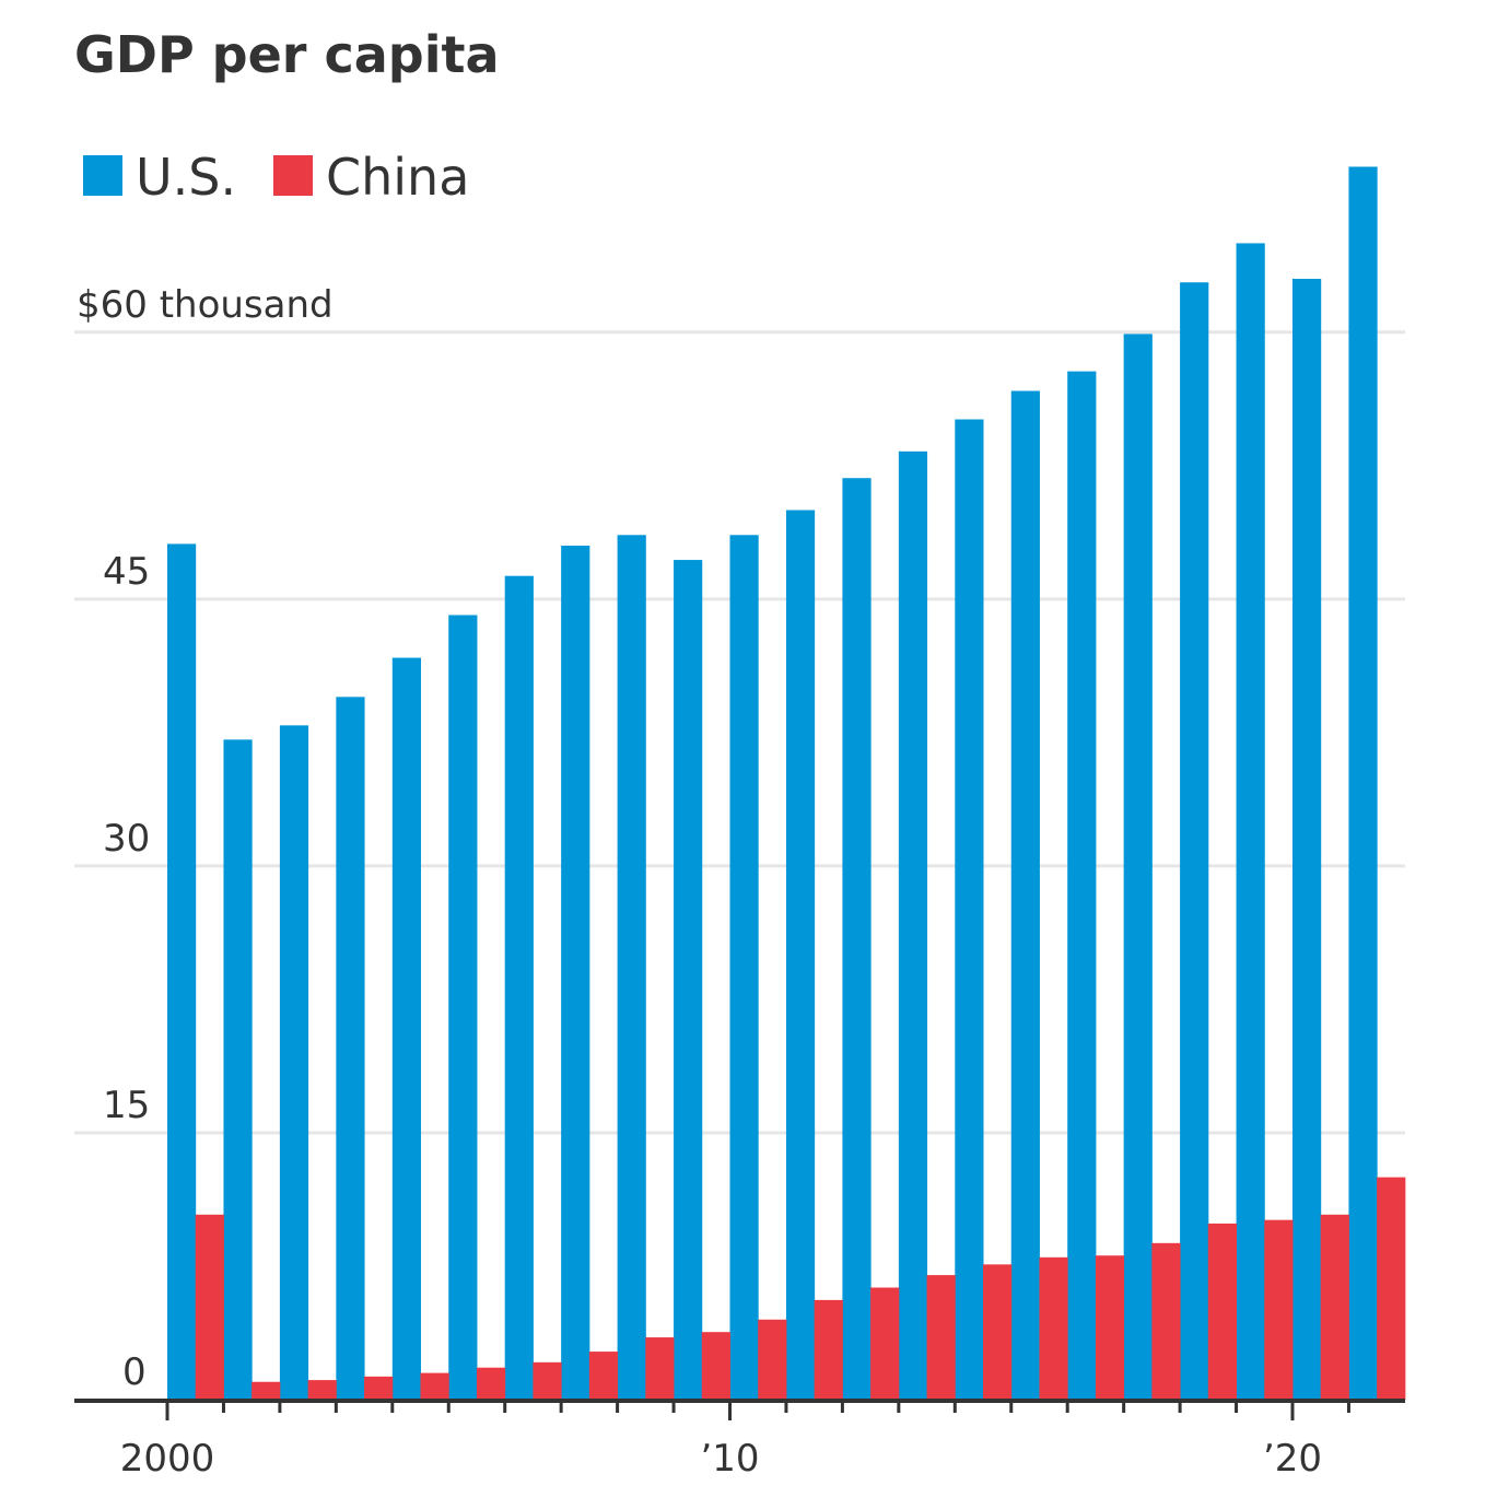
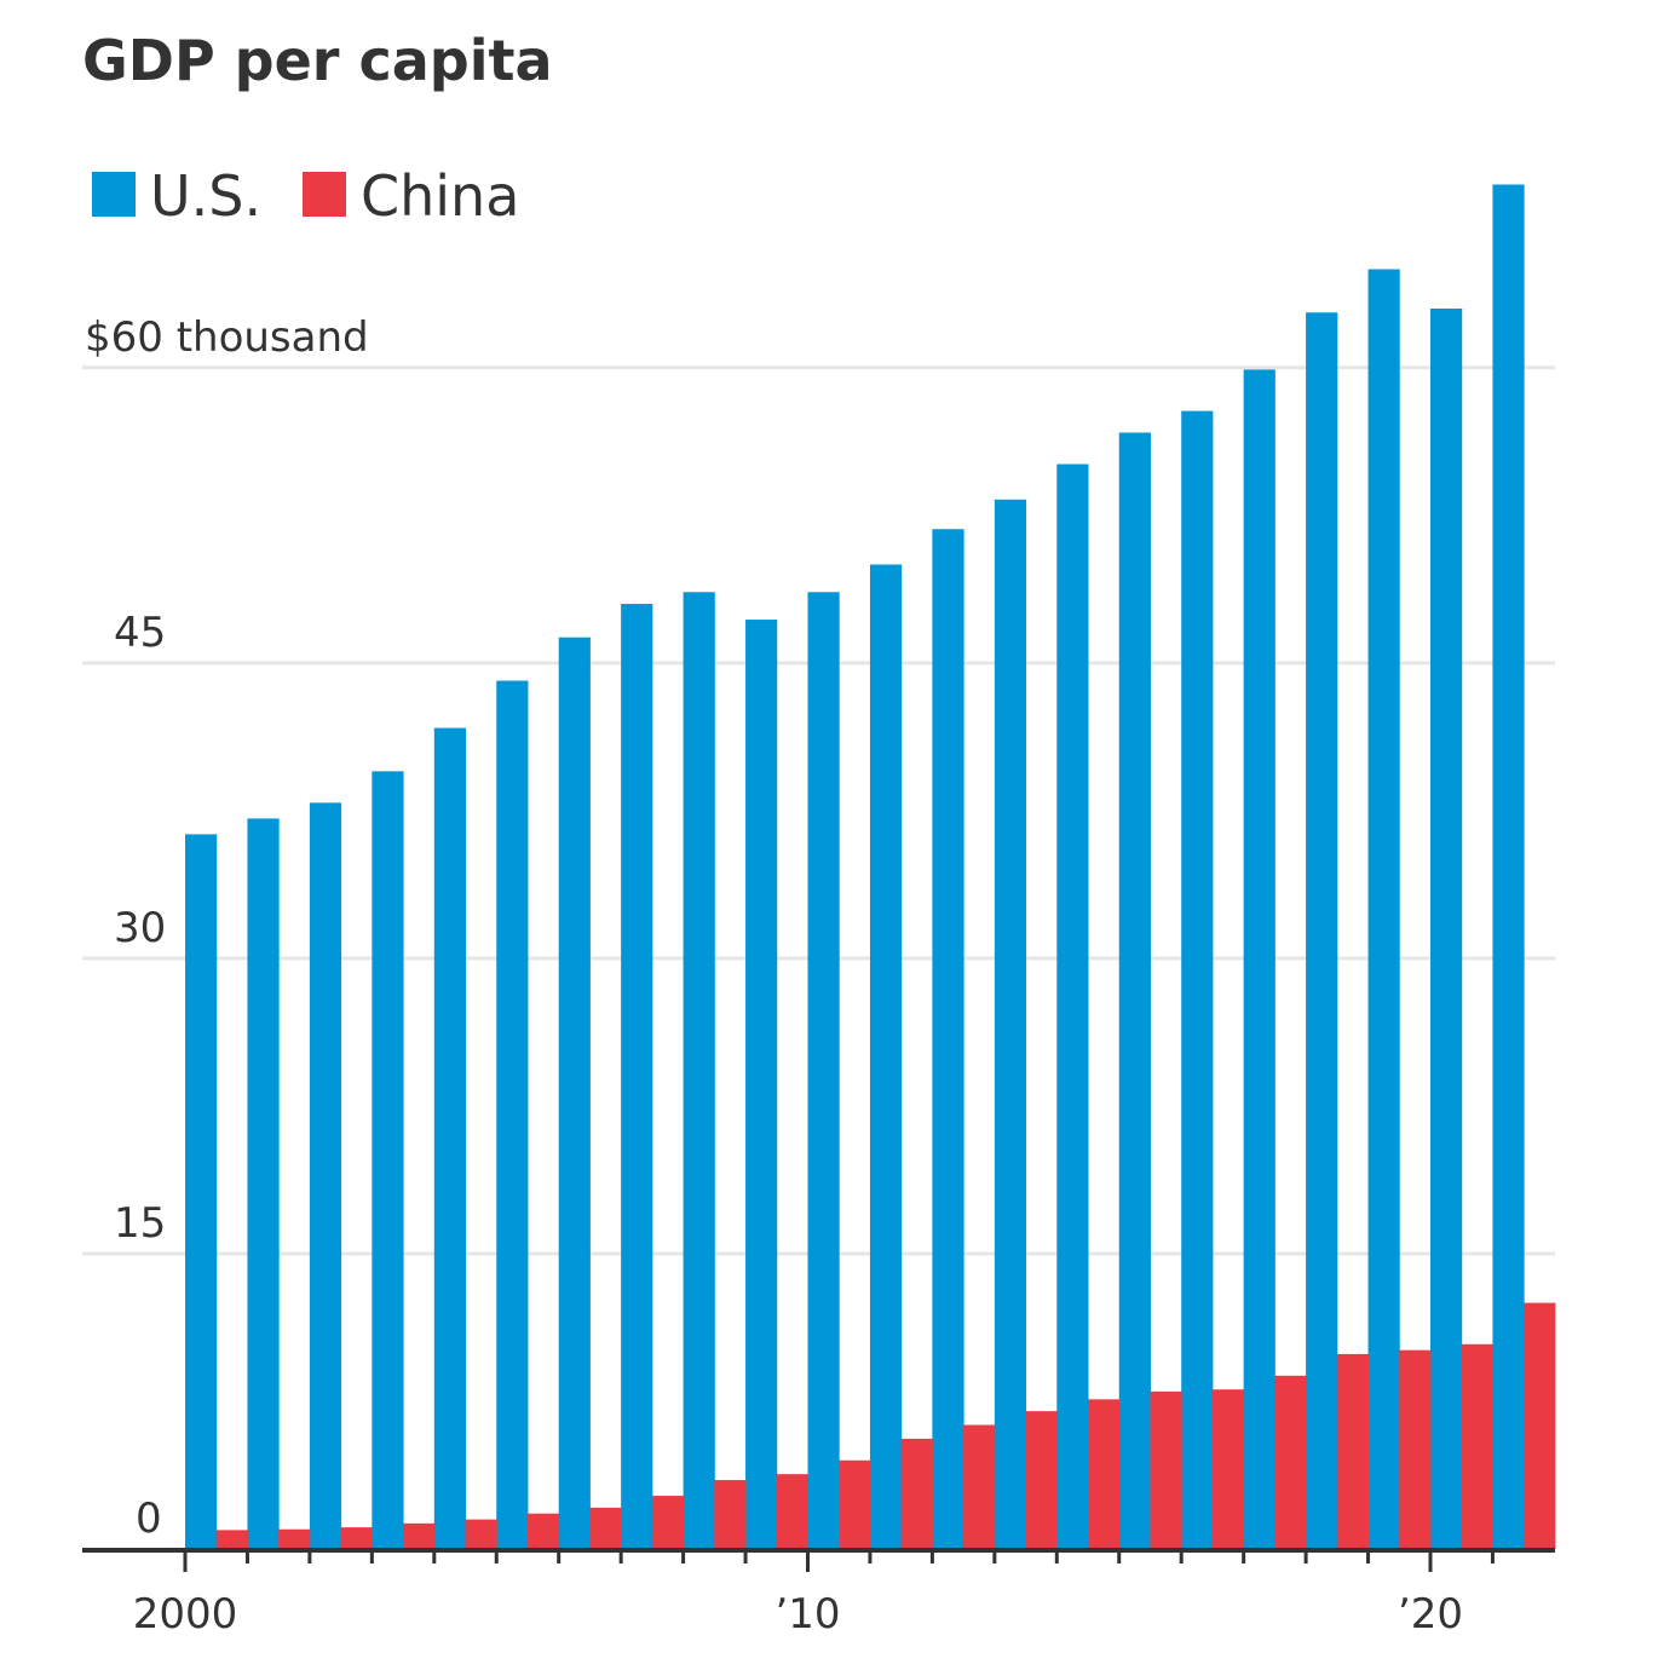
U.S./2000: 48.1 -> 36.3
China/2000: 10.4 -> 1.0
